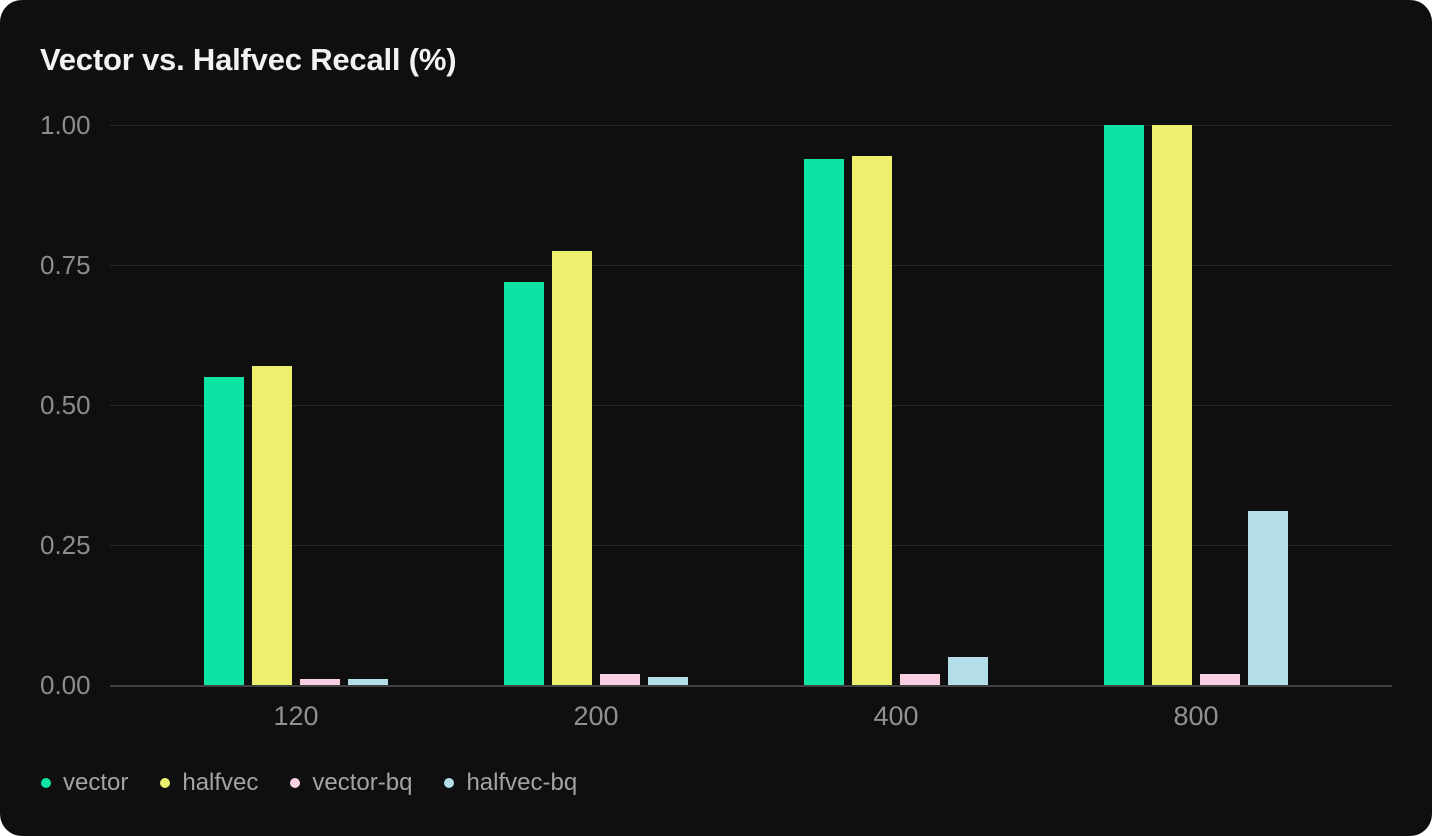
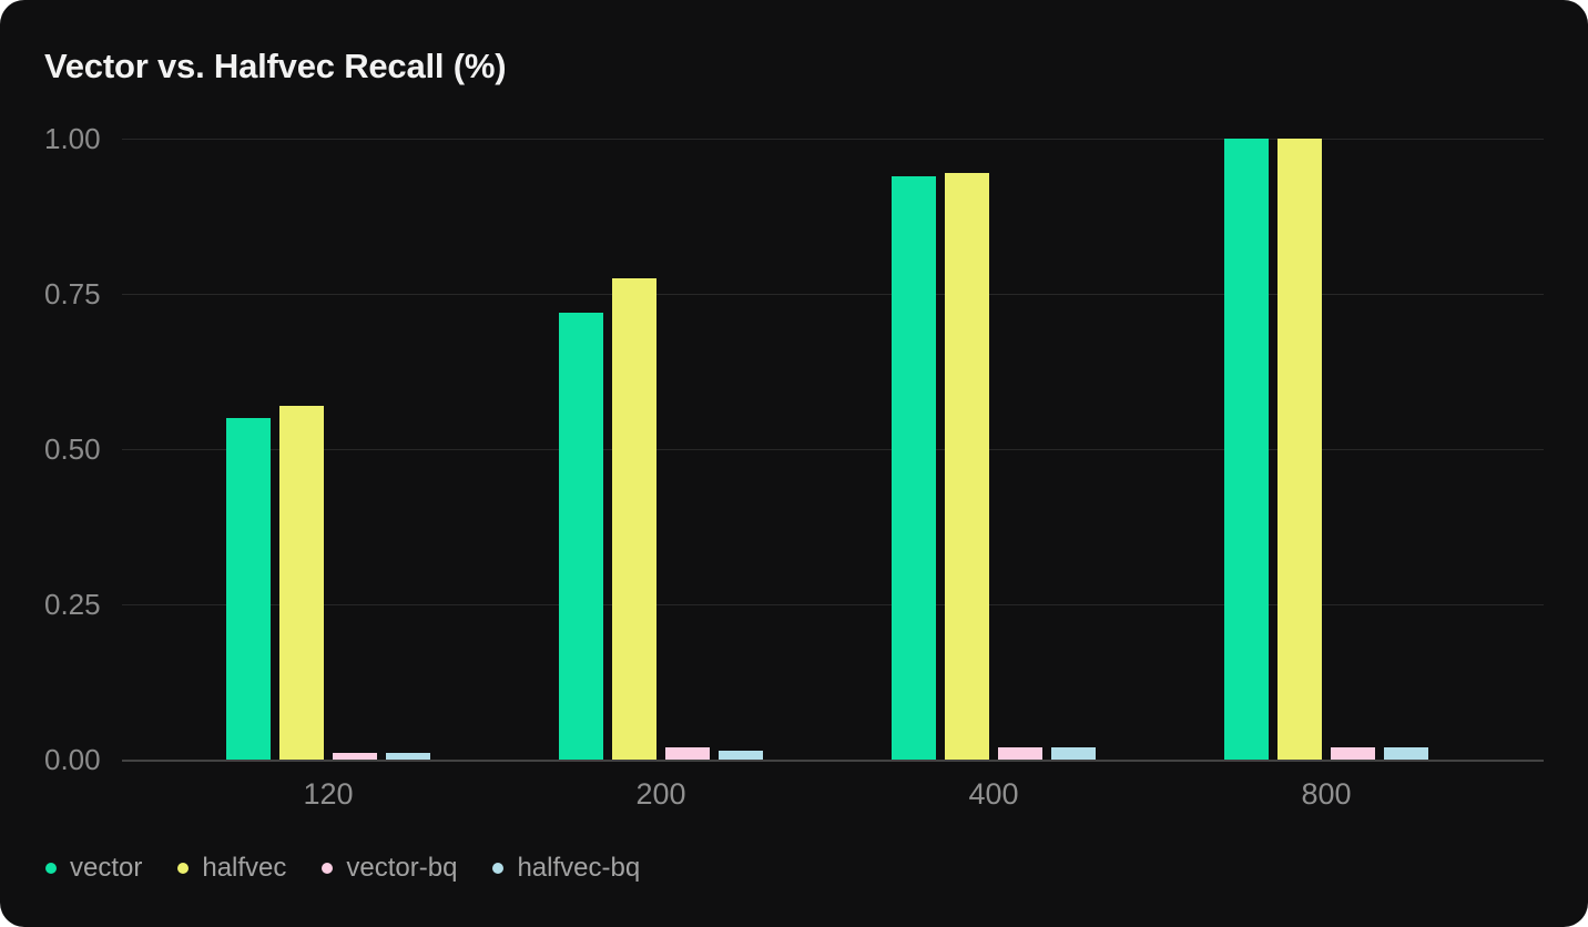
halfvec-bq/400: 0.05 -> 0.02
halfvec-bq/800: 0.31 -> 0.02
